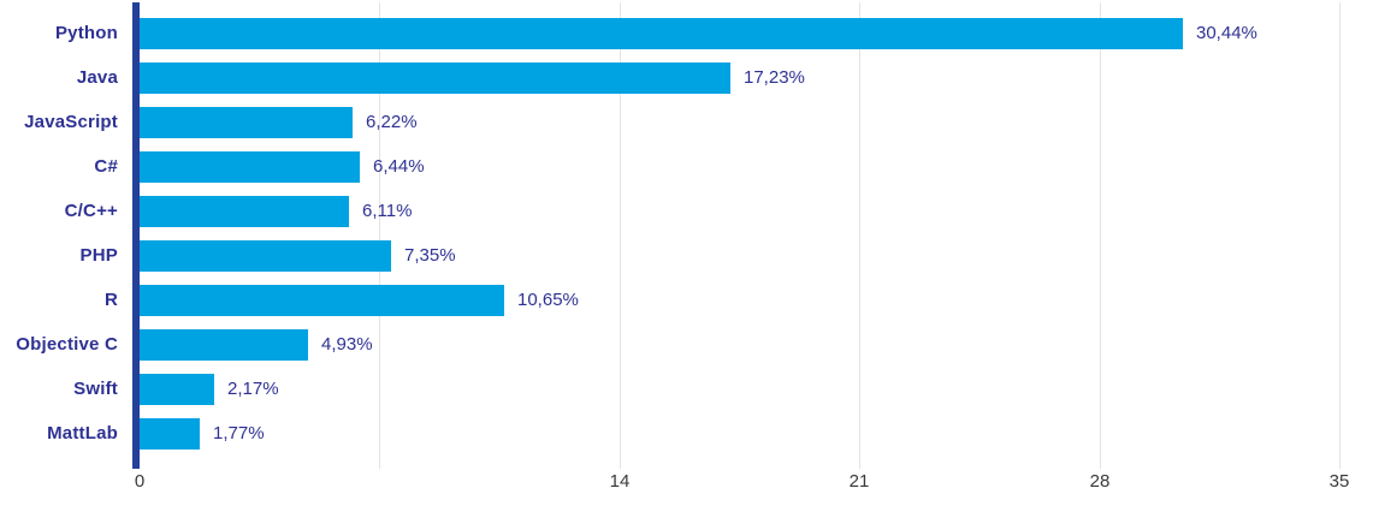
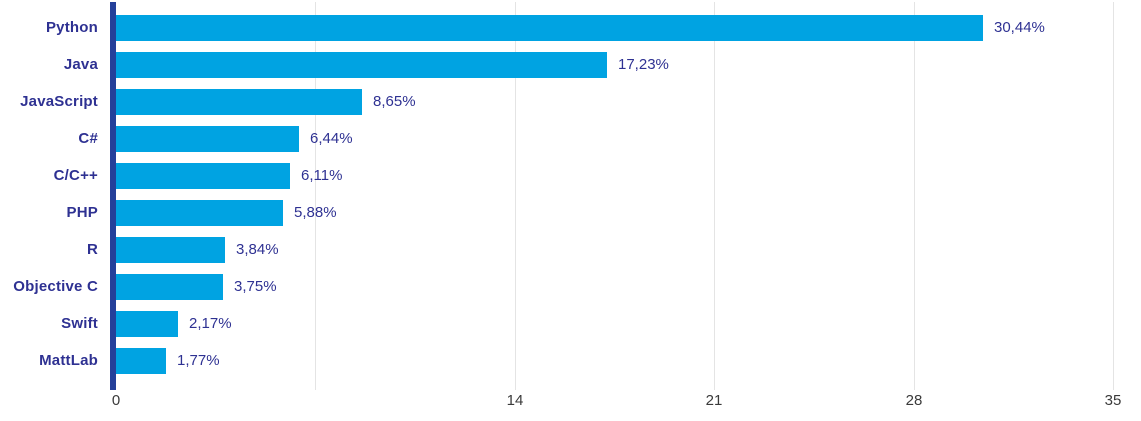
JavaScript: 6,22% -> 8,65%
PHP: 7,35% -> 5,88%
R: 10,65% -> 3,84%
Objective C: 4,93% -> 3,75%
